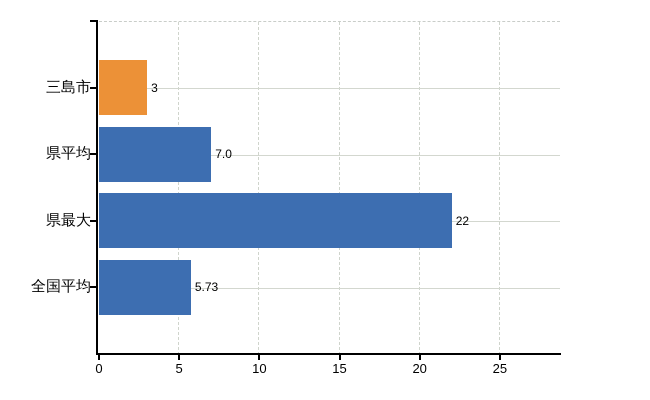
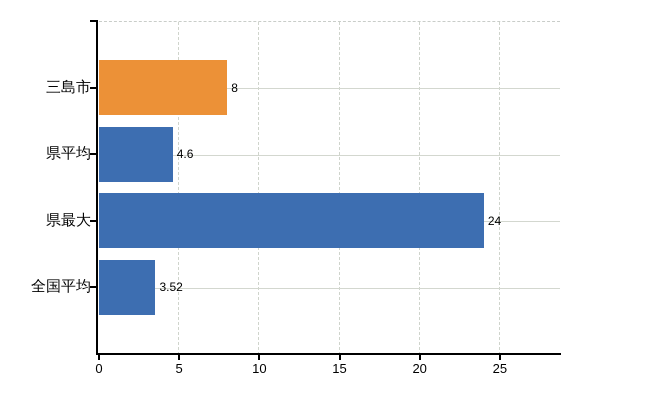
三島市: 3 -> 8
県平均: 7.0 -> 4.6
県最大: 22 -> 24
全国平均: 5.73 -> 3.52
